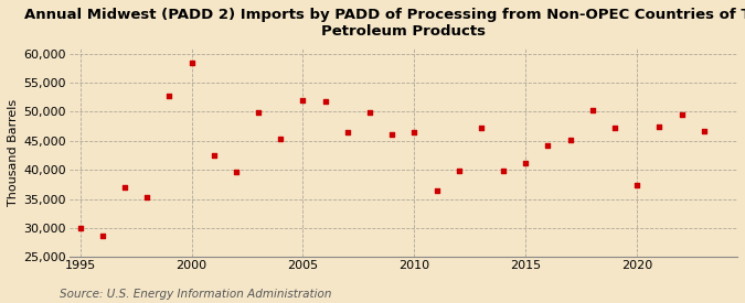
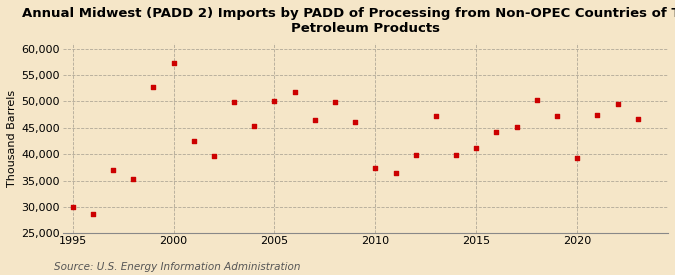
2000: 58,400 -> 57,200
2005: 52,000 -> 50,000
2010: 46,400 -> 37,300
2020: 37,400 -> 39,300
